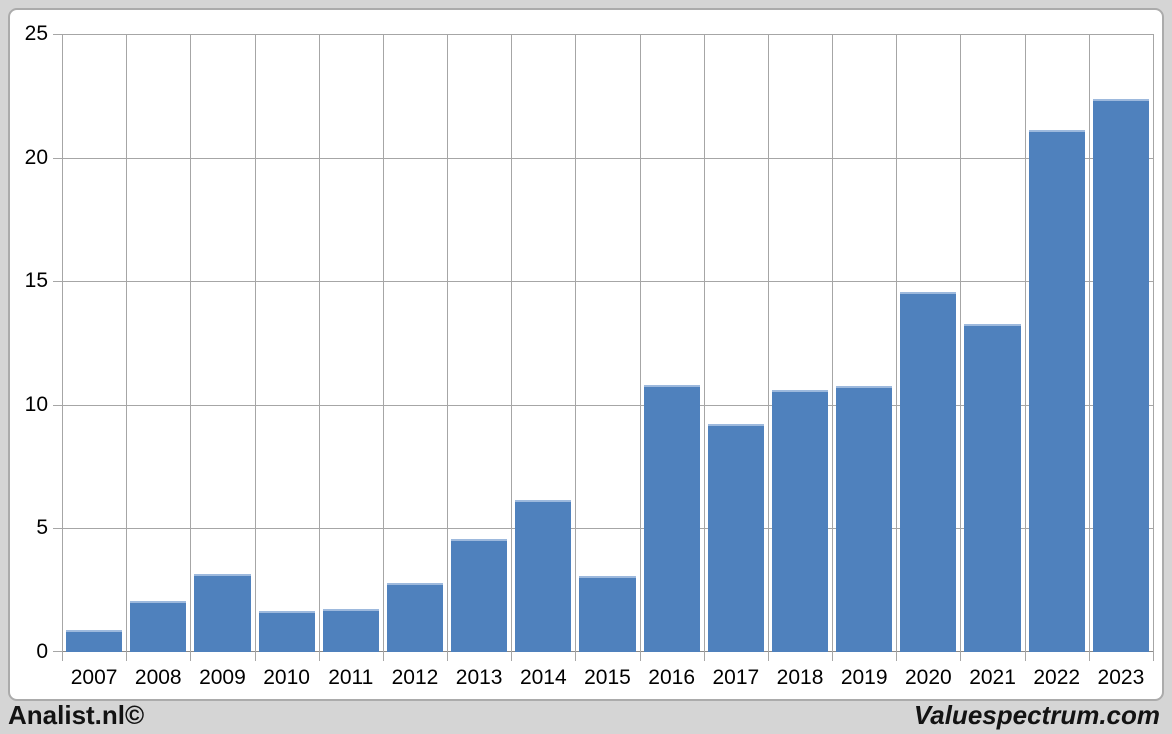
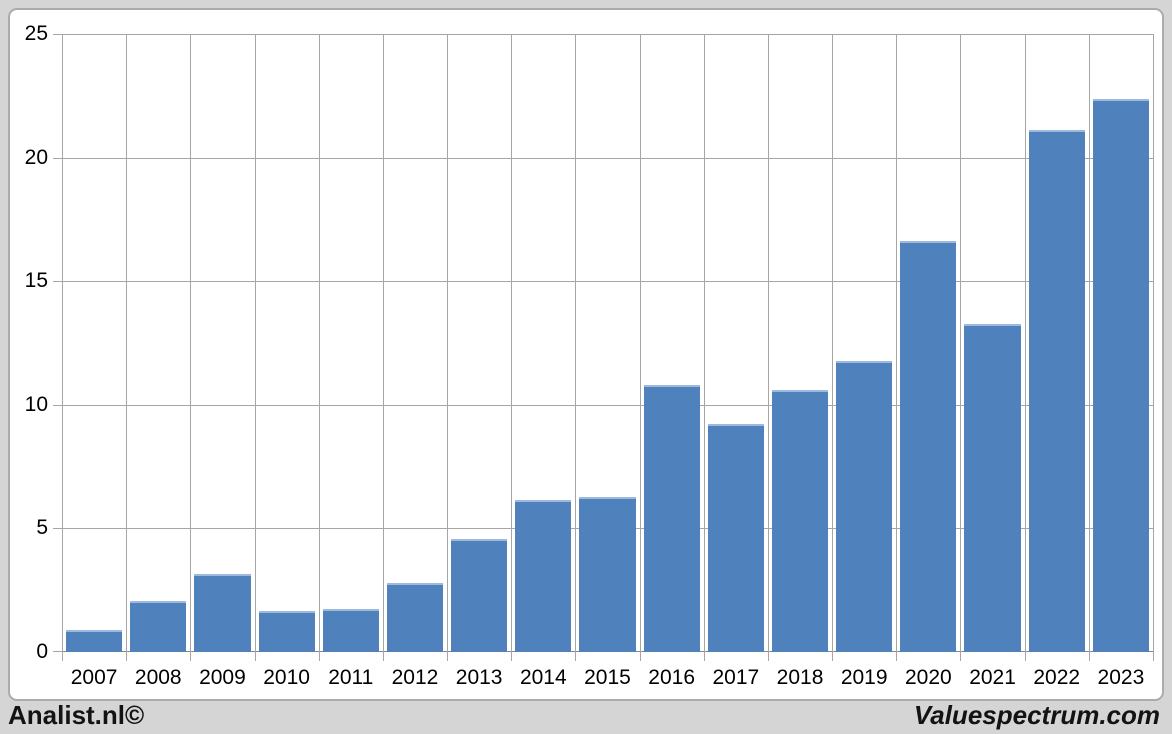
2015: 3.1 -> 6.3
2019: 10.8 -> 11.8
2020: 14.6 -> 16.6
